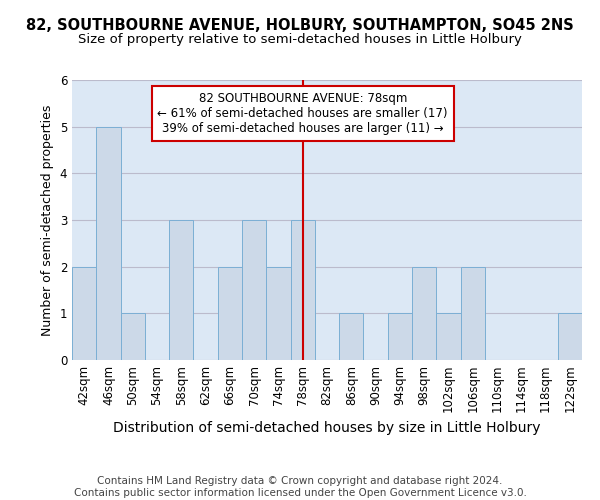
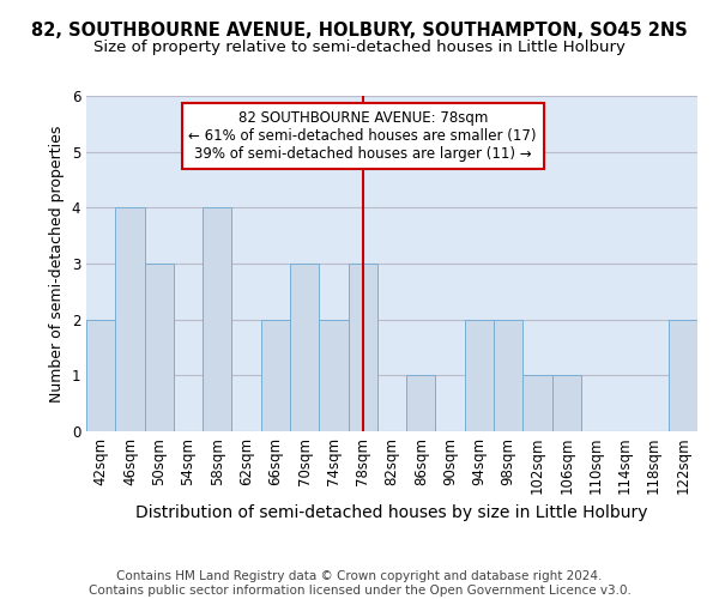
46sqm: 5 -> 4
50sqm: 1 -> 3
58sqm: 3 -> 4
94sqm: 1 -> 2
106sqm: 2 -> 1
122sqm: 1 -> 2
